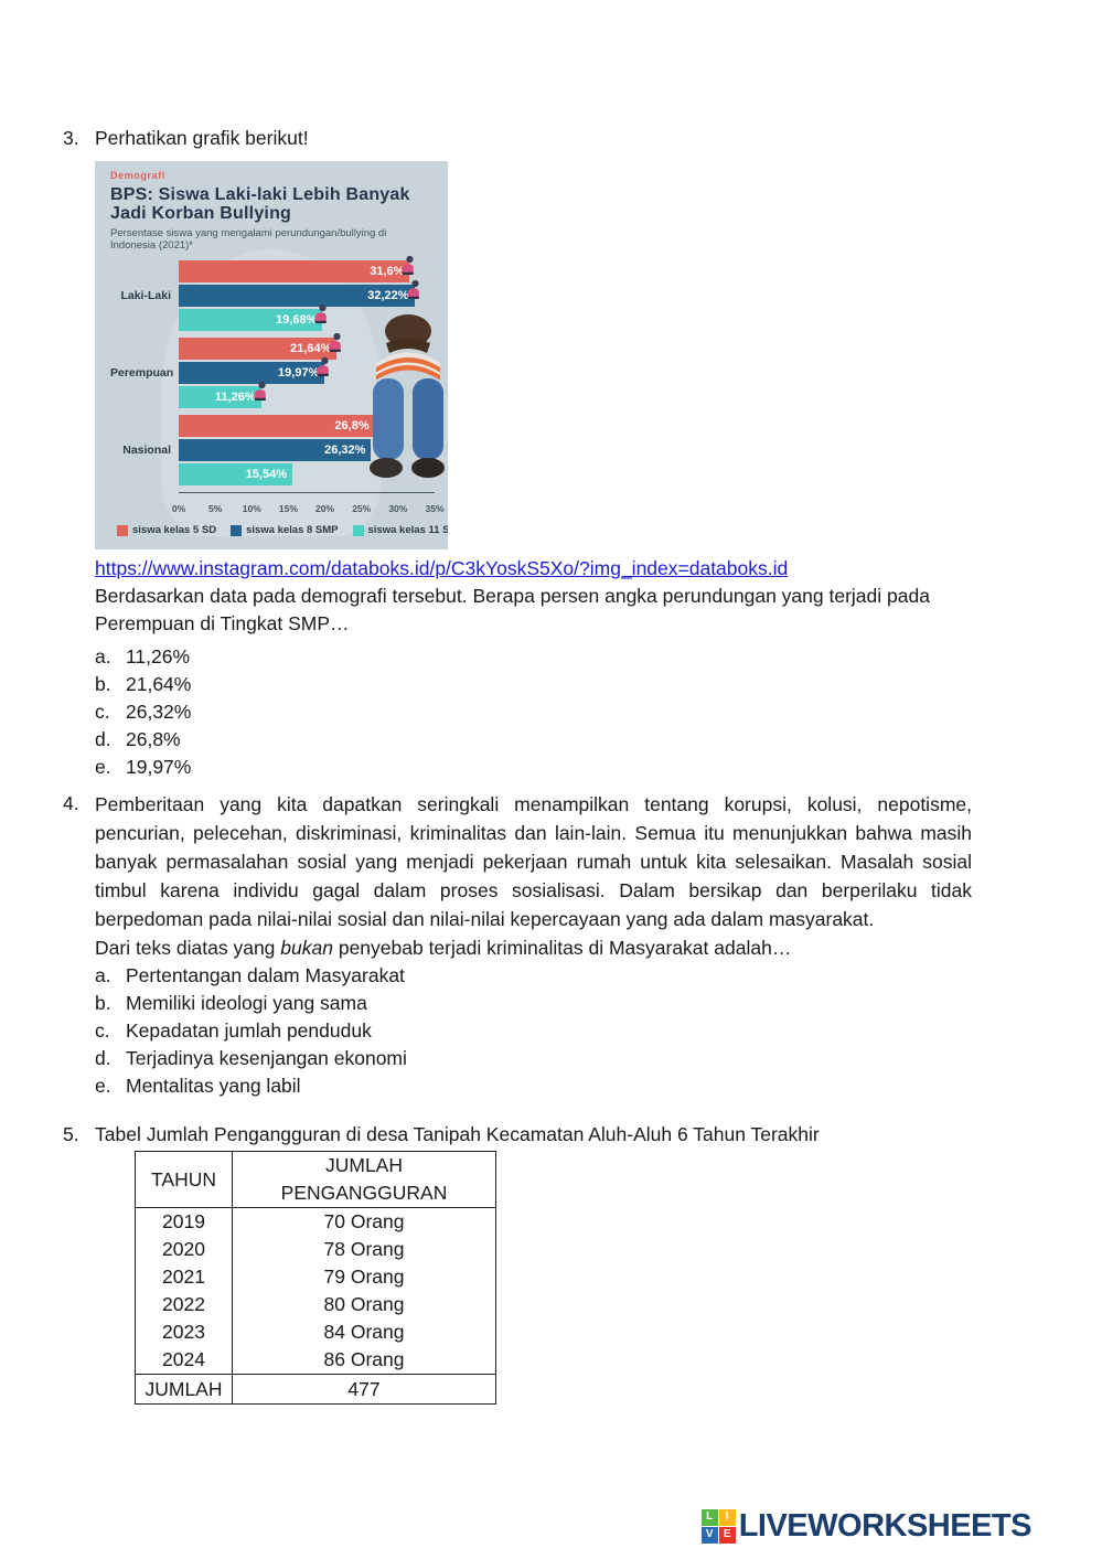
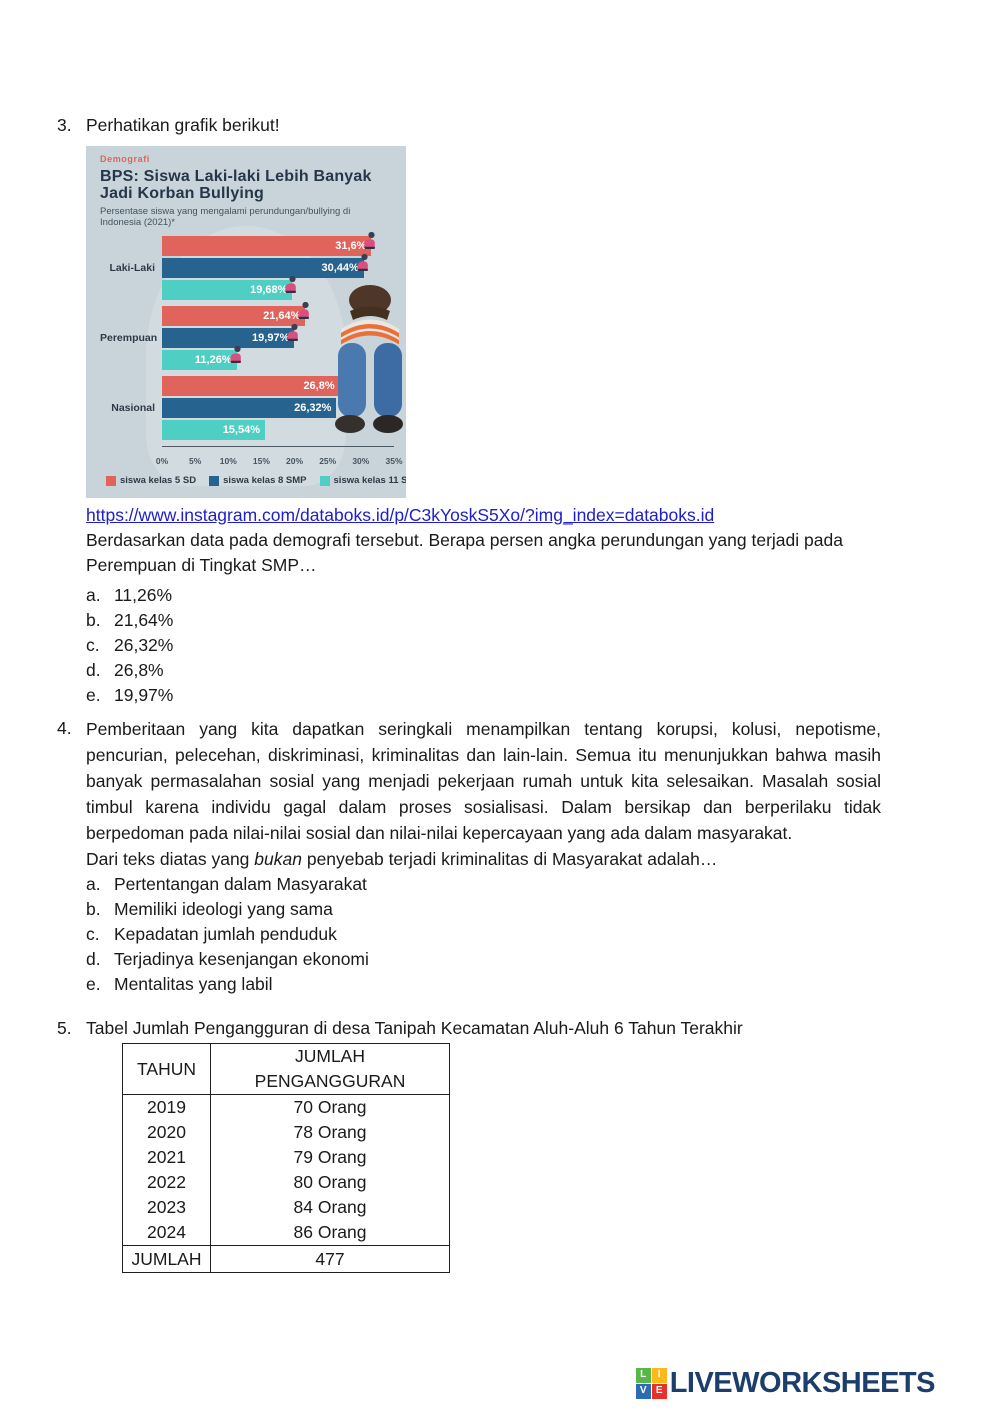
siswa kelas 8 SMP/Laki-Laki: 32,22% -> 30,44%
